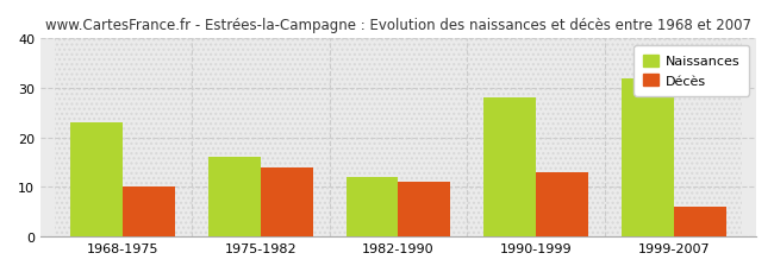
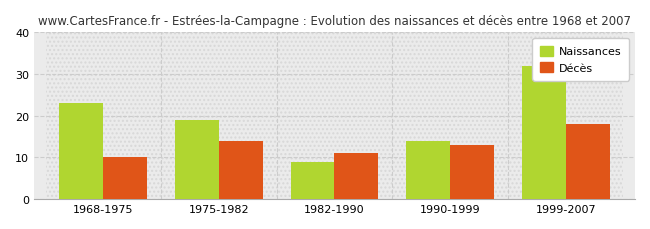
Naissances/1975-1982: 16 -> 19
Naissances/1982-1990: 12 -> 9
Naissances/1990-1999: 28 -> 14
Décès/1999-2007: 6 -> 18
